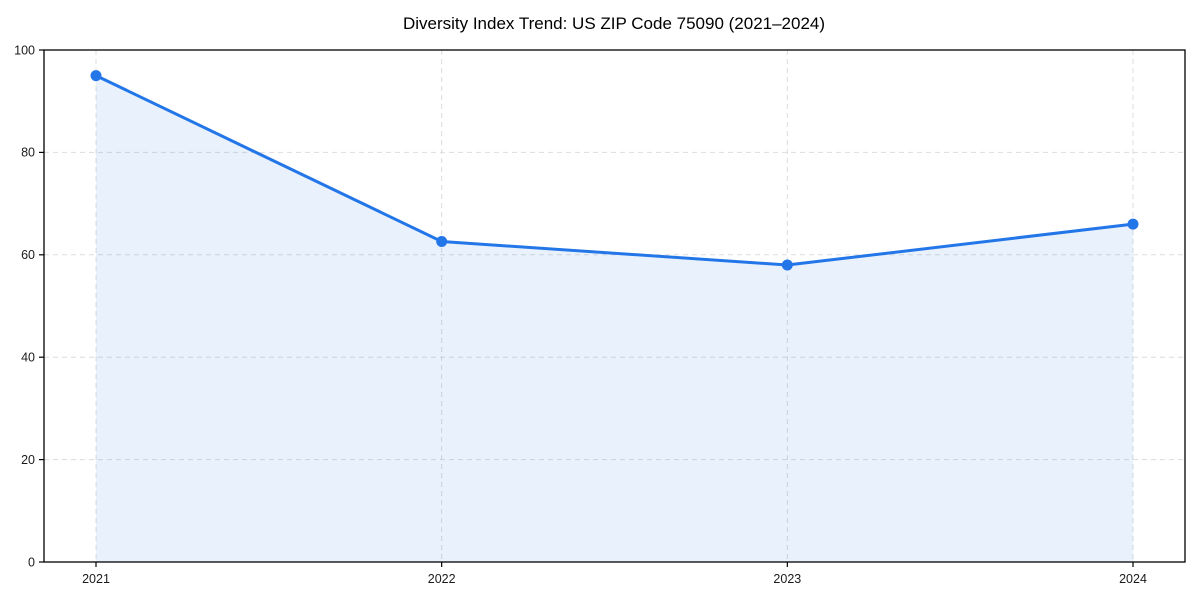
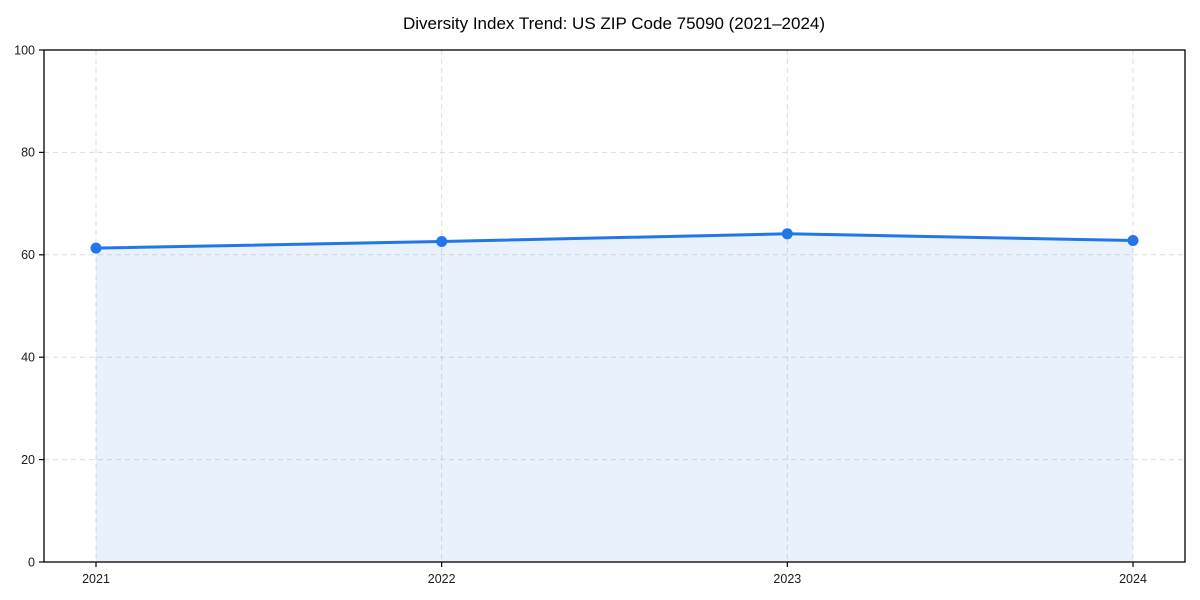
2021: 95 -> 61
2023: 58 -> 64
2024: 66 -> 63
